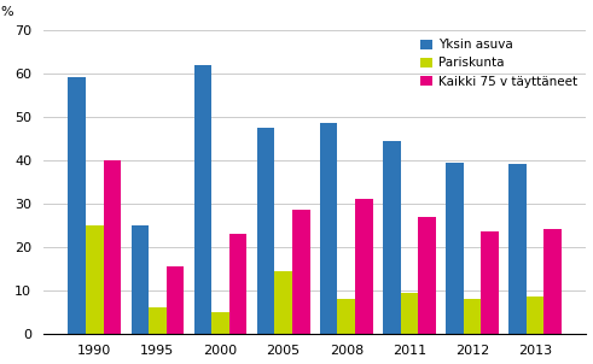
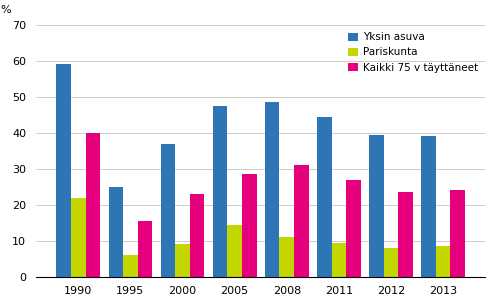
Pariskunta/1990: 25.0 -> 22.0
Yksin asuva/2000: 62.0 -> 37.0
Pariskunta/2000: 5.0 -> 9.0
Pariskunta/2008: 8.0 -> 11.0
